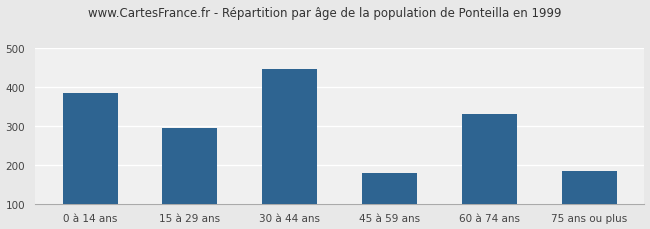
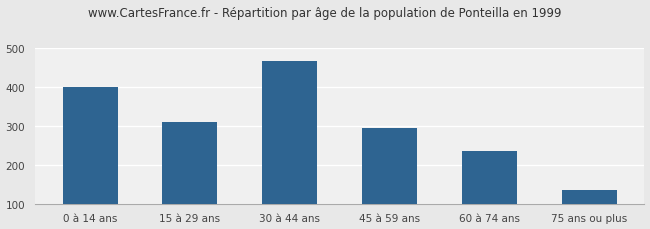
0 à 14 ans: 385 -> 400
15 à 29 ans: 295 -> 310
30 à 44 ans: 445 -> 465
45 à 59 ans: 180 -> 295
60 à 74 ans: 330 -> 235
75 ans ou plus: 185 -> 135
